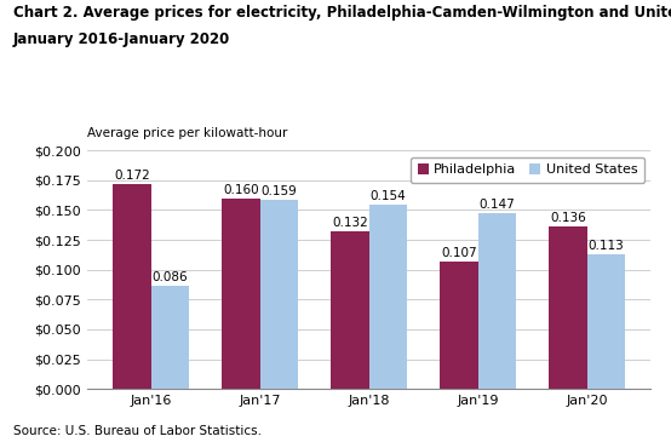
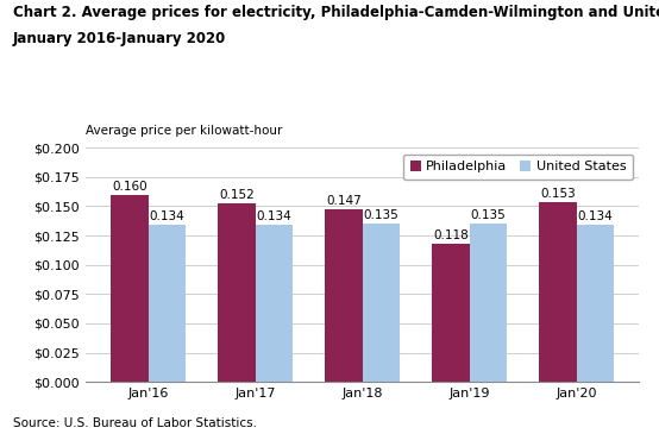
Philadelphia/Jan'16: 0.172 -> 0.160
United States/Jan'16: 0.086 -> 0.134
Philadelphia/Jan'17: 0.160 -> 0.152
United States/Jan'17: 0.159 -> 0.134
Philadelphia/Jan'18: 0.132 -> 0.147
United States/Jan'18: 0.154 -> 0.135
Philadelphia/Jan'19: 0.107 -> 0.118
United States/Jan'19: 0.147 -> 0.135
Philadelphia/Jan'20: 0.136 -> 0.153
United States/Jan'20: 0.113 -> 0.134
